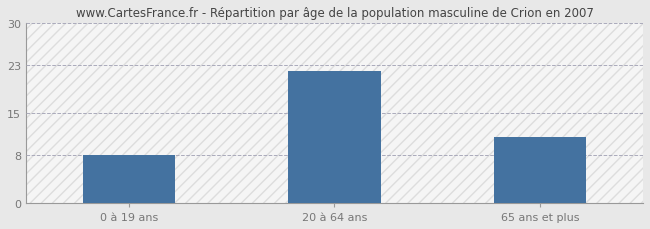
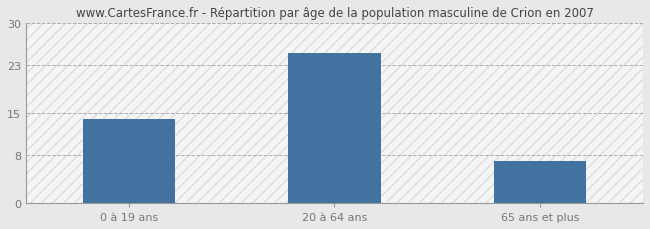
0 à 19 ans: 8 -> 14
20 à 64 ans: 22 -> 25
65 ans et plus: 11 -> 7
